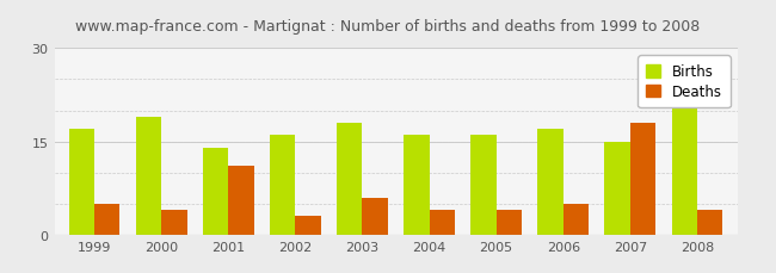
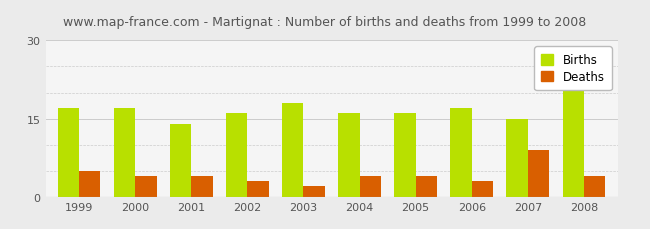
Births/2000: 19 -> 17
Deaths/2001: 11 -> 4
Deaths/2003: 6 -> 2
Deaths/2006: 5 -> 3
Deaths/2007: 18 -> 9
